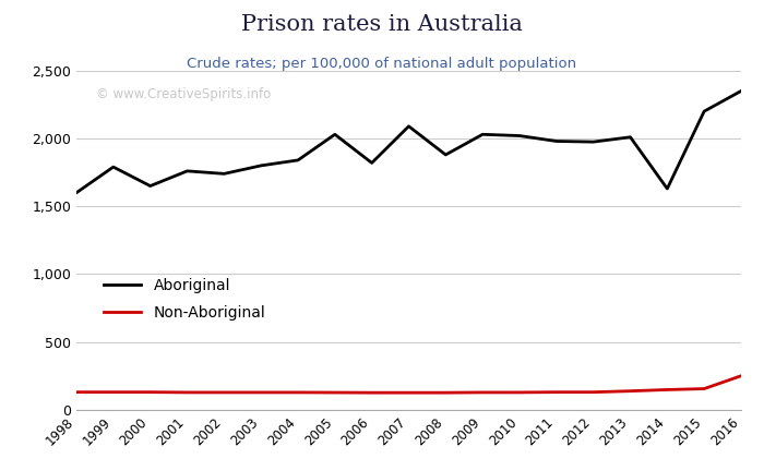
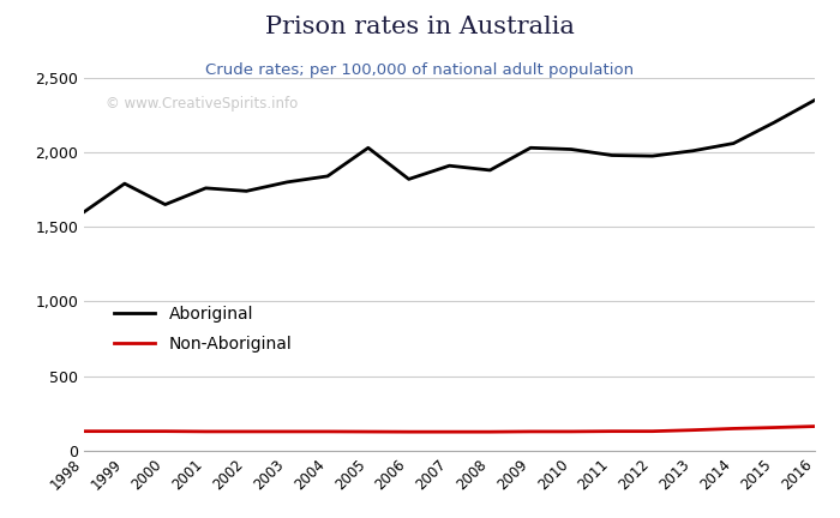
Aboriginal/2007: 2,090 -> 1,910
Aboriginal/2014: 1,630 -> 2,060
Non-Aboriginal/2016: 250 -> 160
